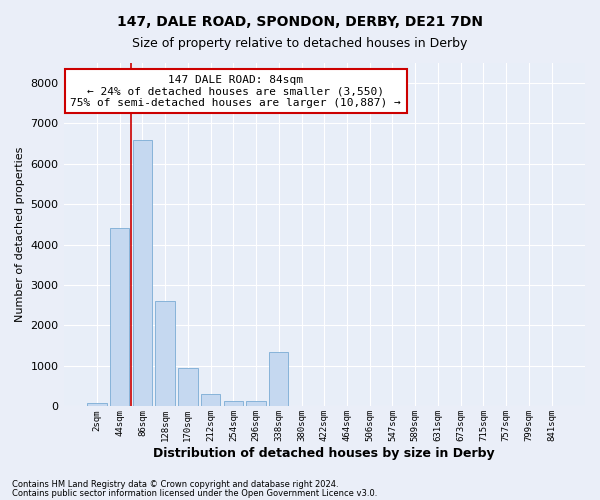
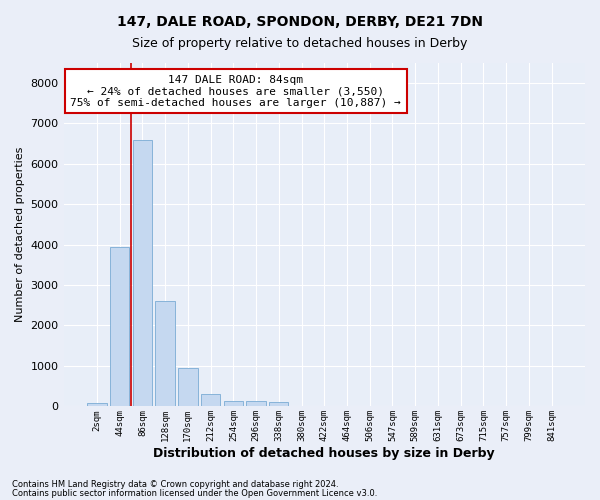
44sqm: 4400 -> 3950
338sqm: 1350 -> 100
